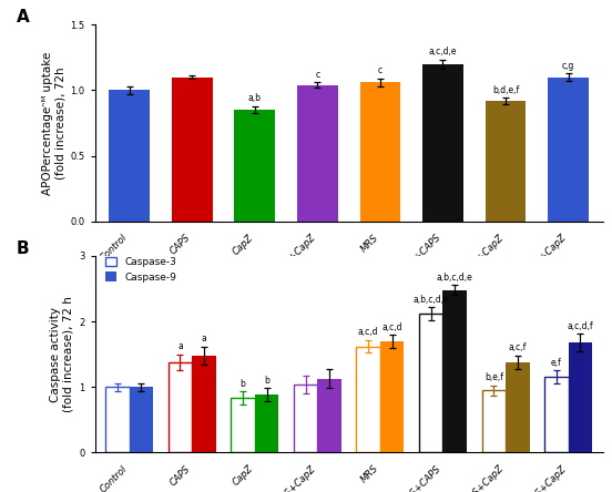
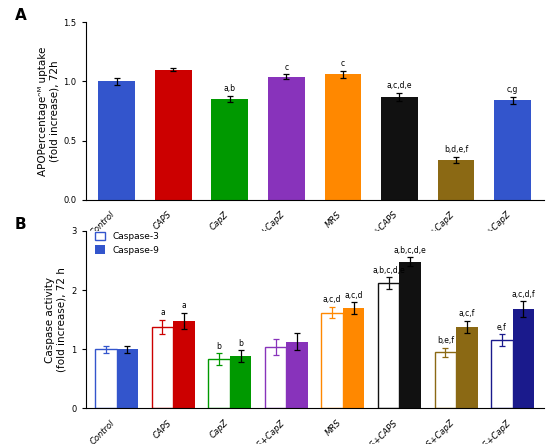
MRS+CAPS: 1.20 -> 0.87
MRS+CapZ: 0.92 -> 0.34
MRS+CAPS+CapZ: 1.10 -> 0.84
